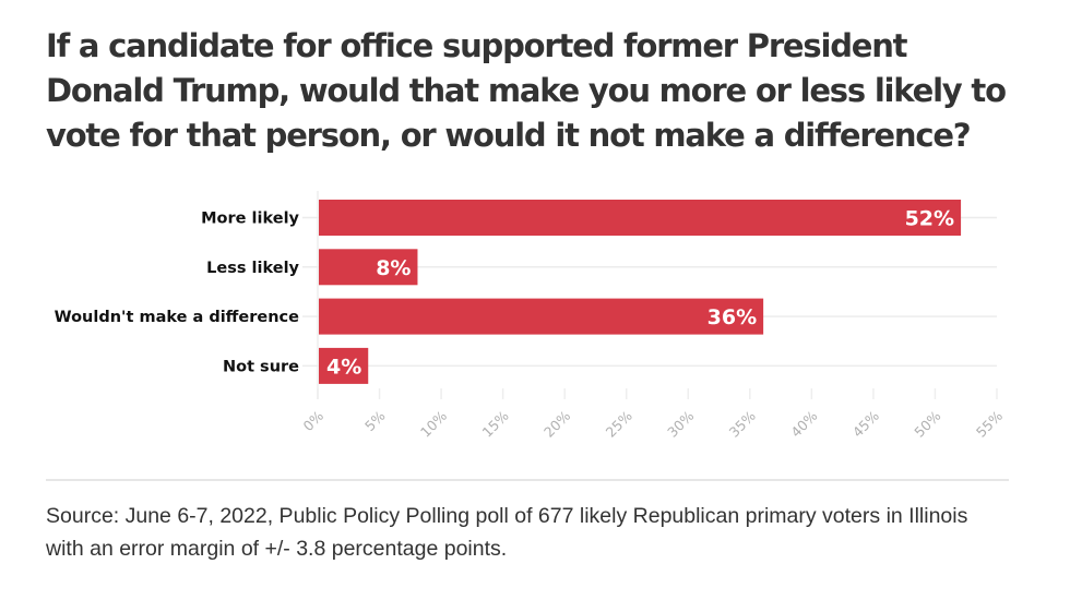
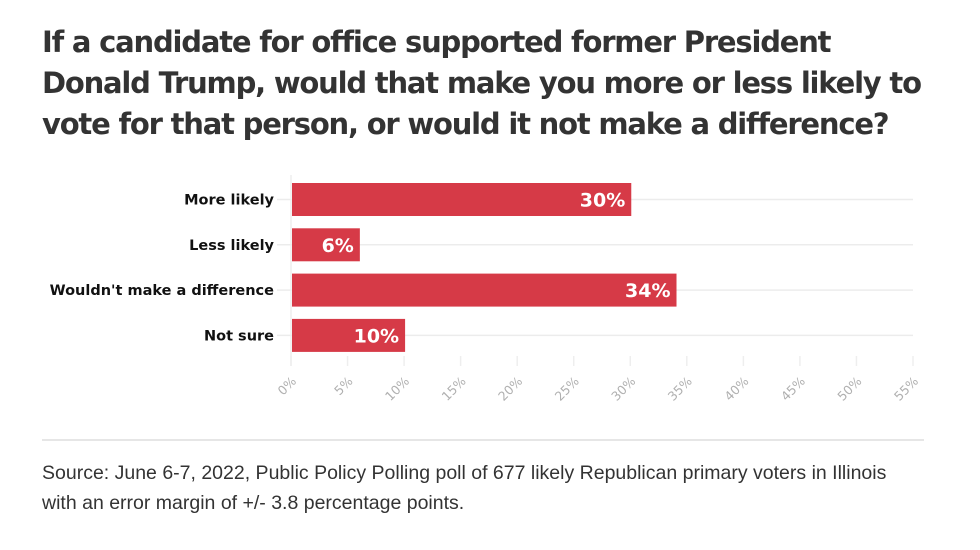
More likely: 52% -> 30%
Less likely: 8% -> 6%
Wouldn't make a difference: 36% -> 34%
Not sure: 4% -> 10%
